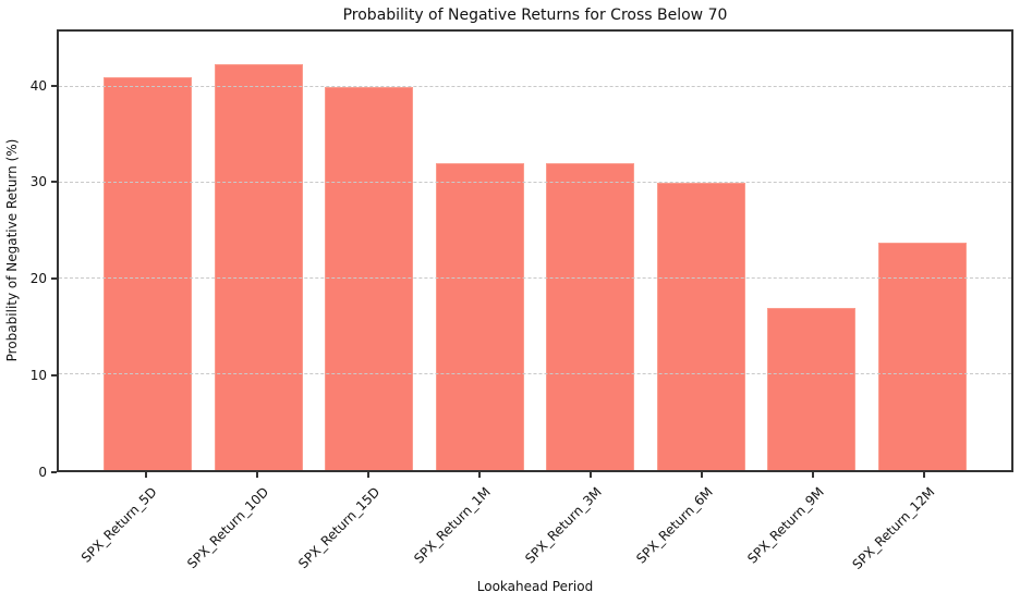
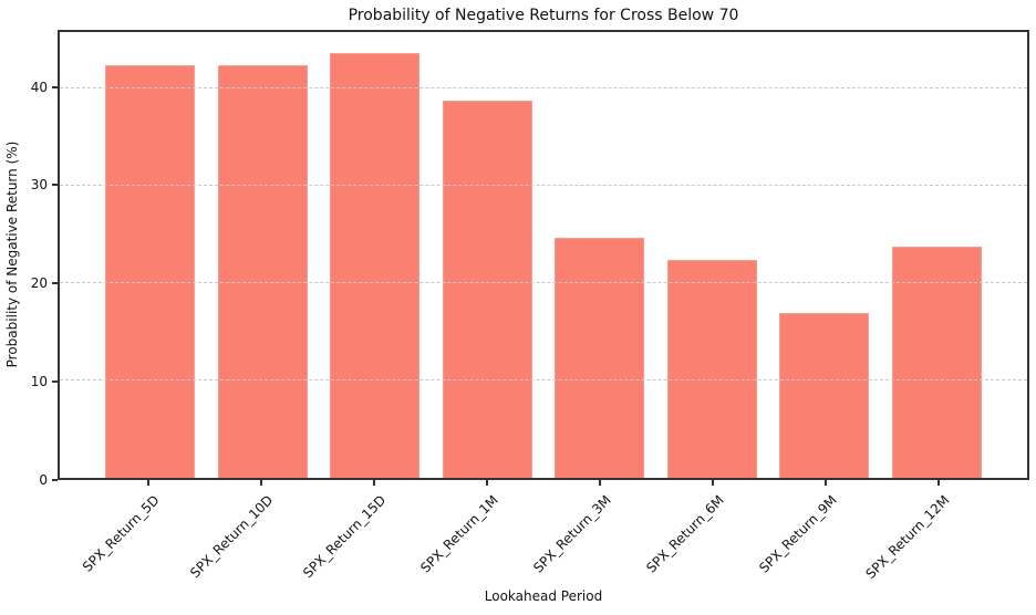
SPX_Return_5D: 41 -> 42
SPX_Return_15D: 40 -> 44
SPX_Return_1M: 32 -> 39
SPX_Return_3M: 32 -> 25
SPX_Return_6M: 30 -> 22
